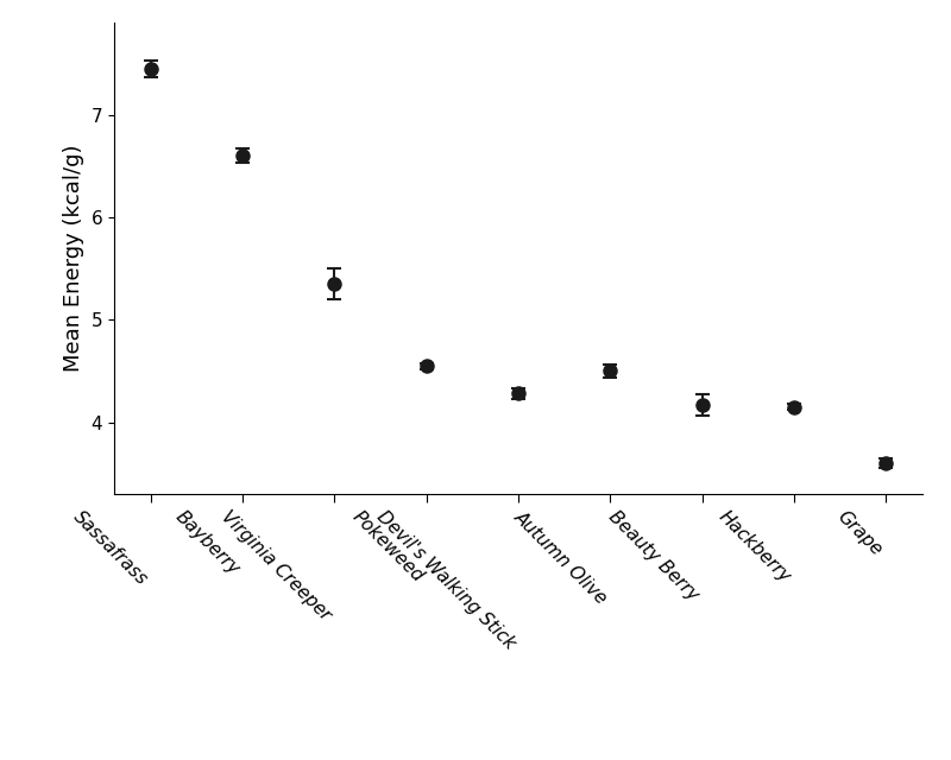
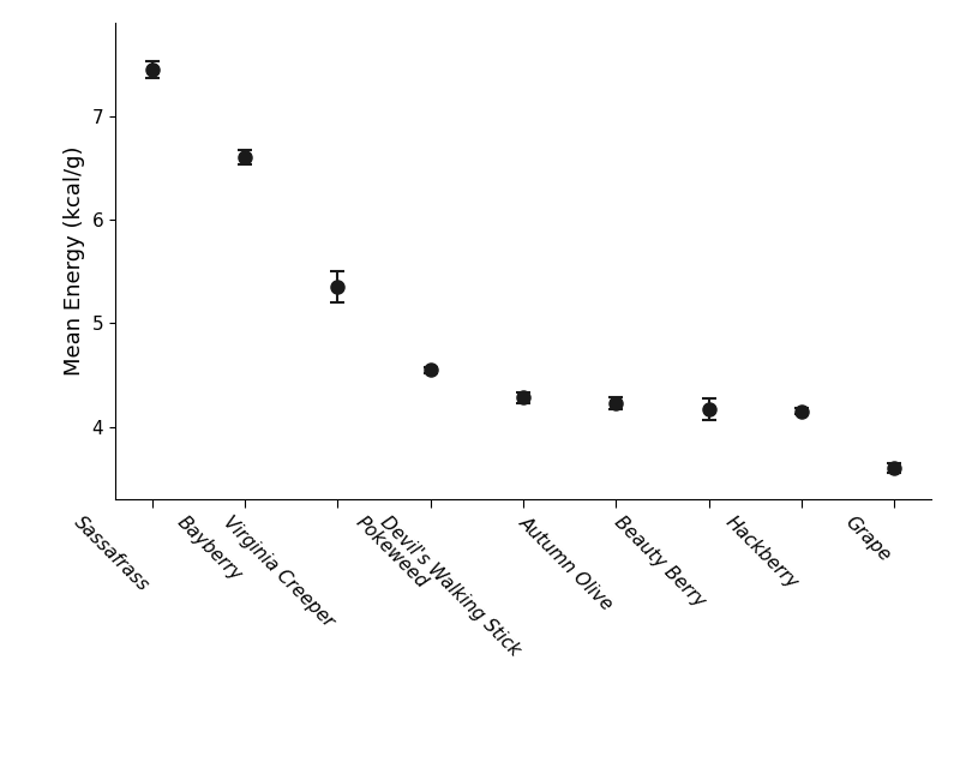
Autumn Olive: 4.50 -> 4.23
